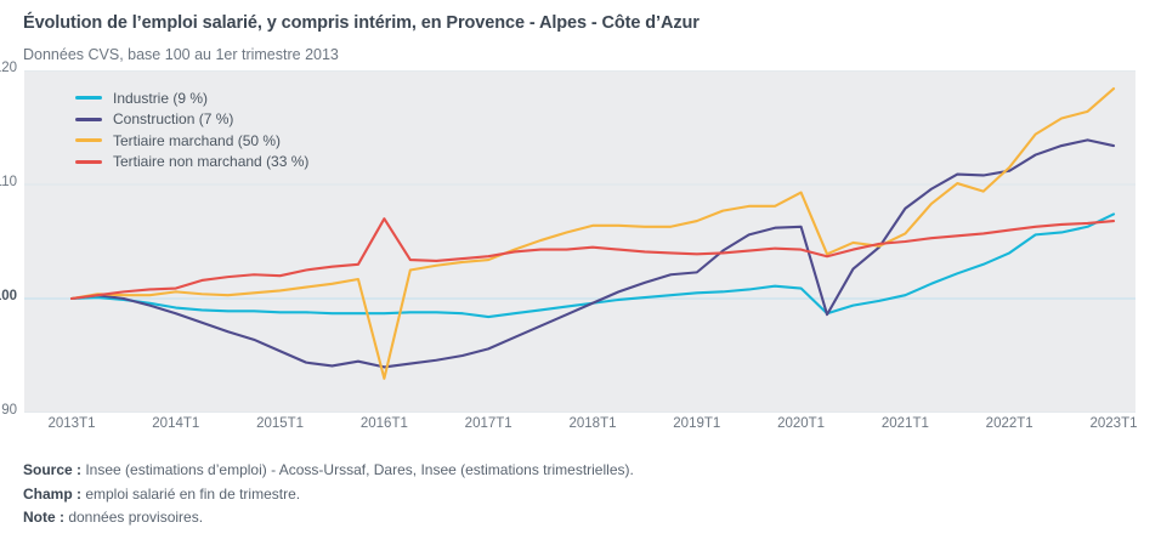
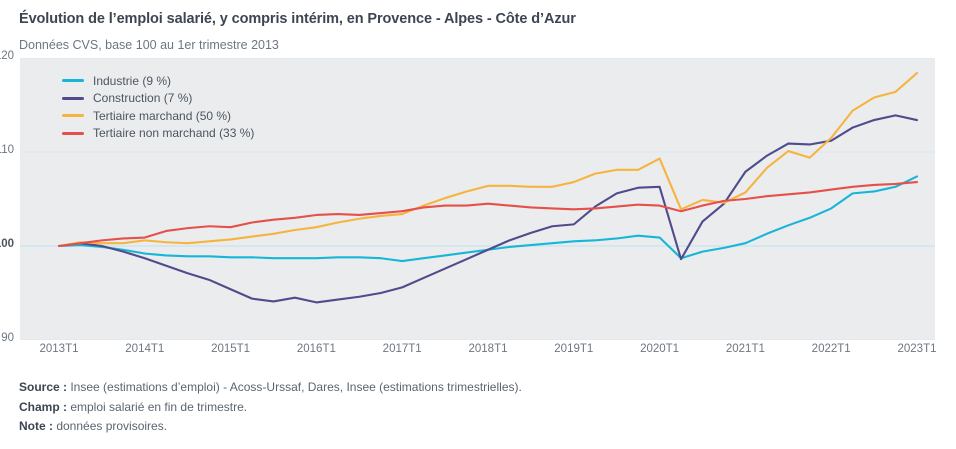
Tertiaire marchand (50 %)/2016T1: 93 -> 102
Tertiaire non marchand (33 %)/2016T1: 107 -> 103
